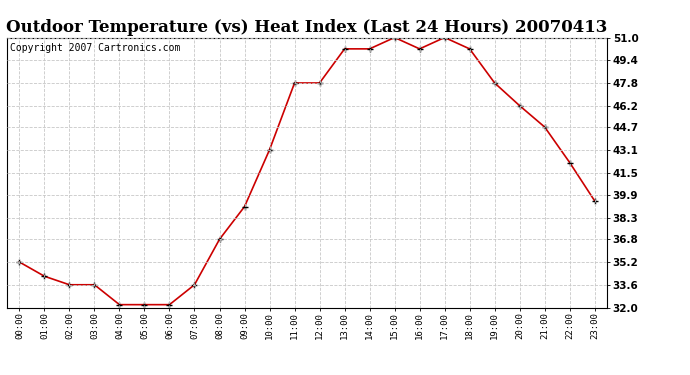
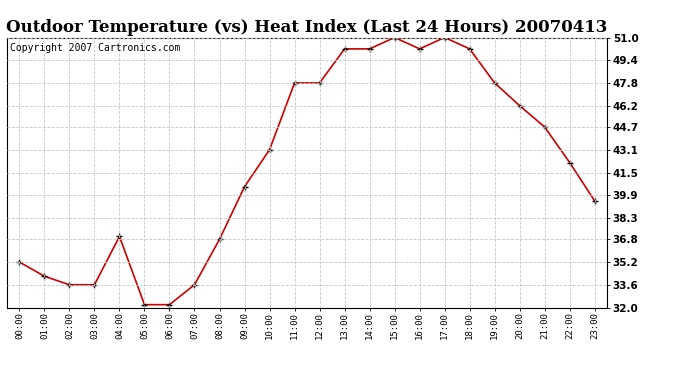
04:00: 32.2 -> 37.0
09:00: 39.1 -> 40.5
